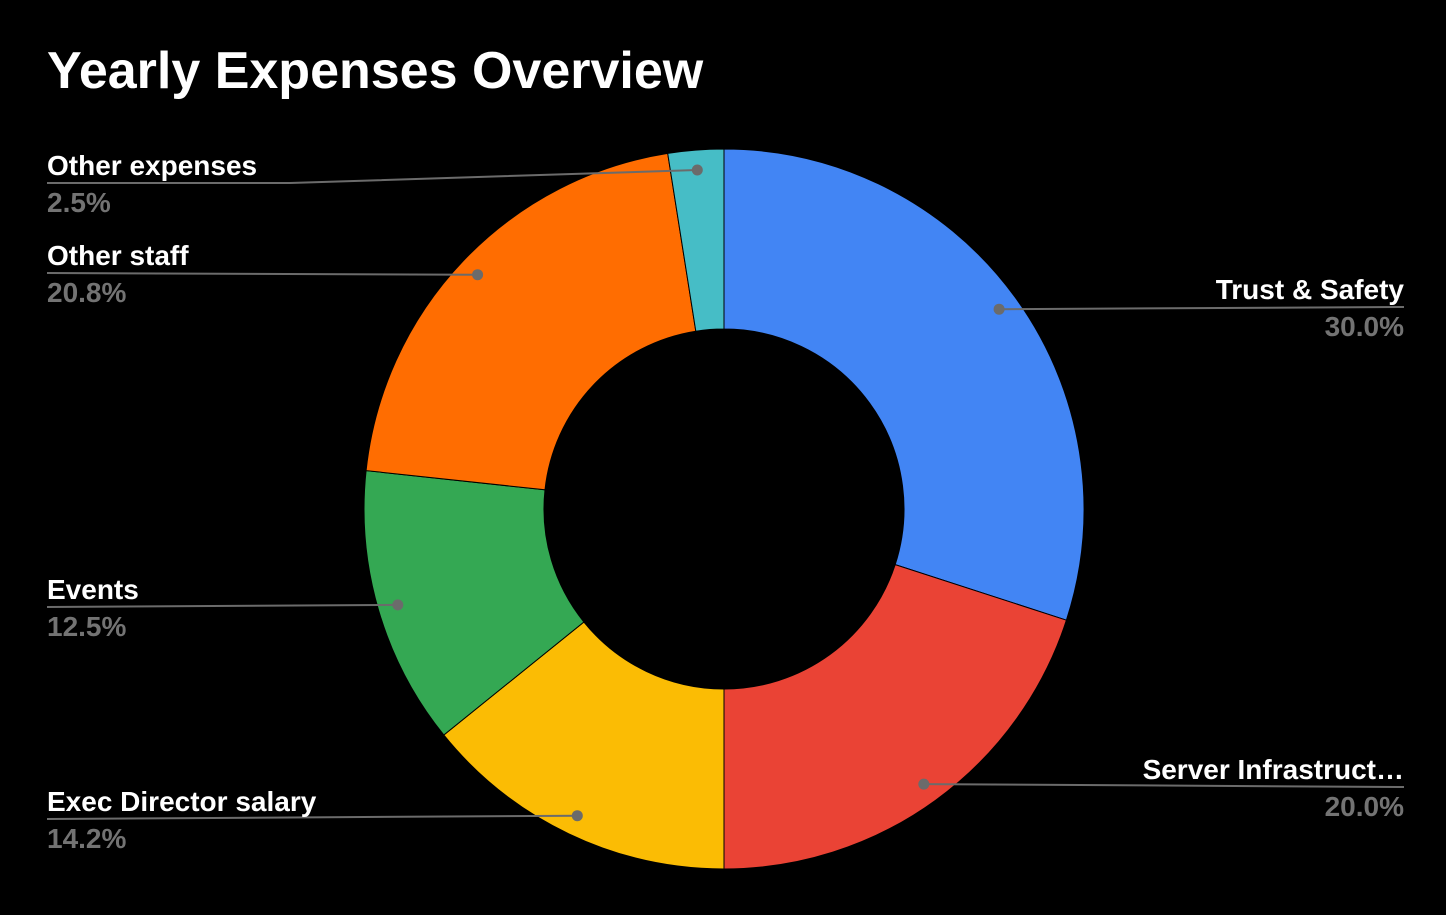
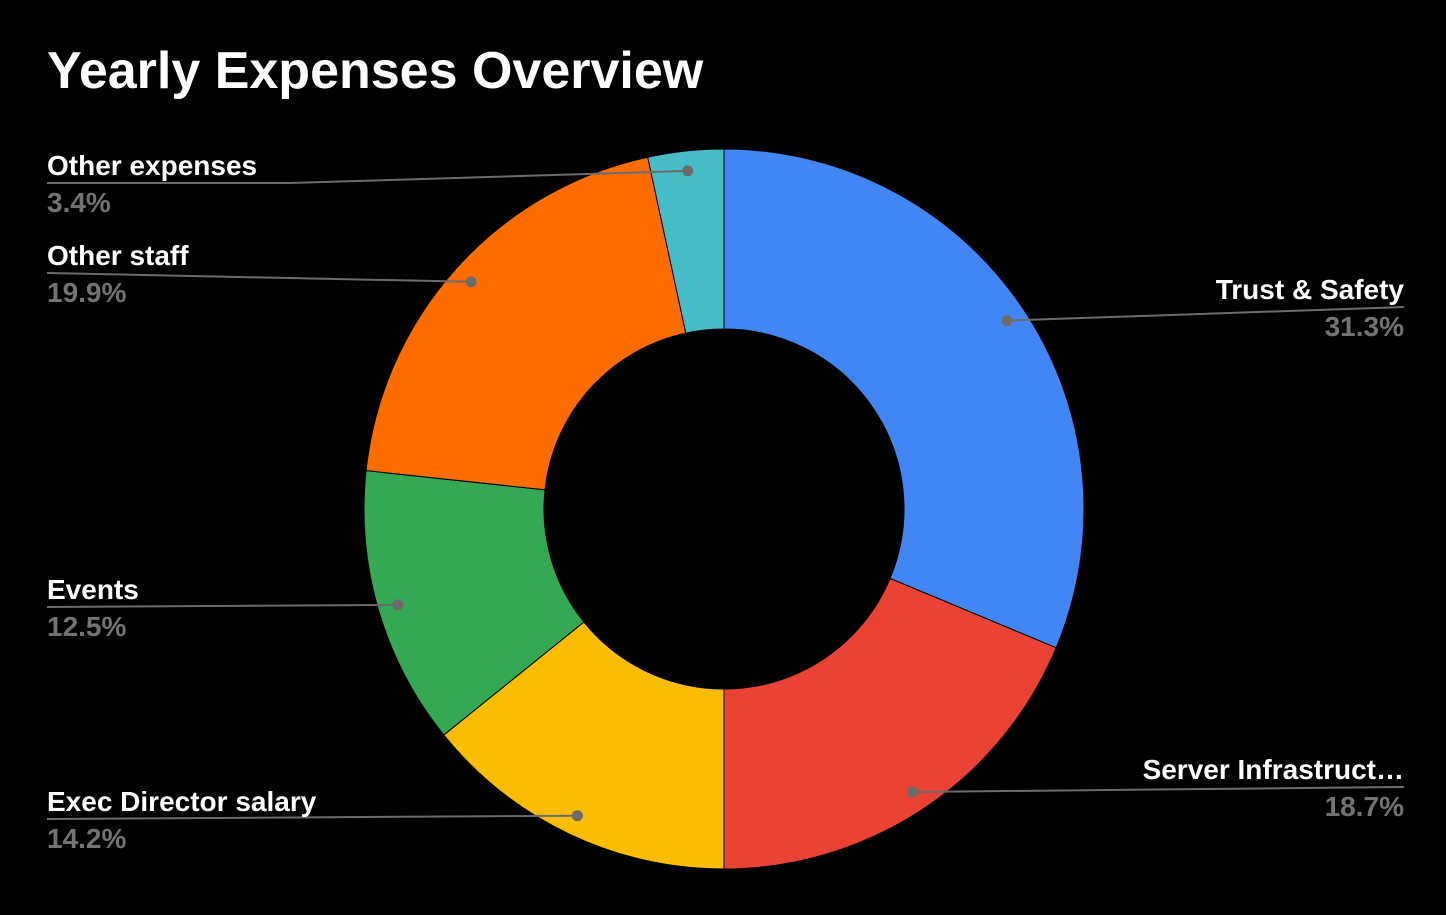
Trust & Safety: 30.0% -> 31.3%
Server Infrastruct…: 20.0% -> 18.7%
Other staff: 20.8% -> 19.9%
Other expenses: 2.5% -> 3.4%
